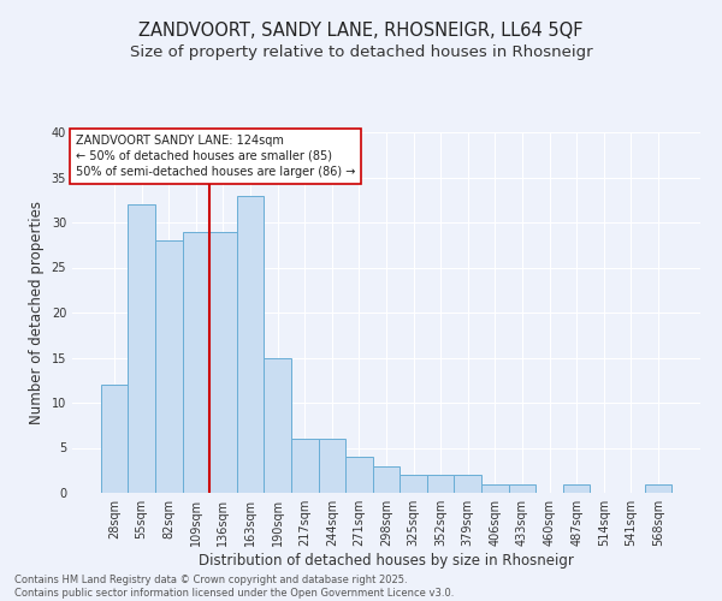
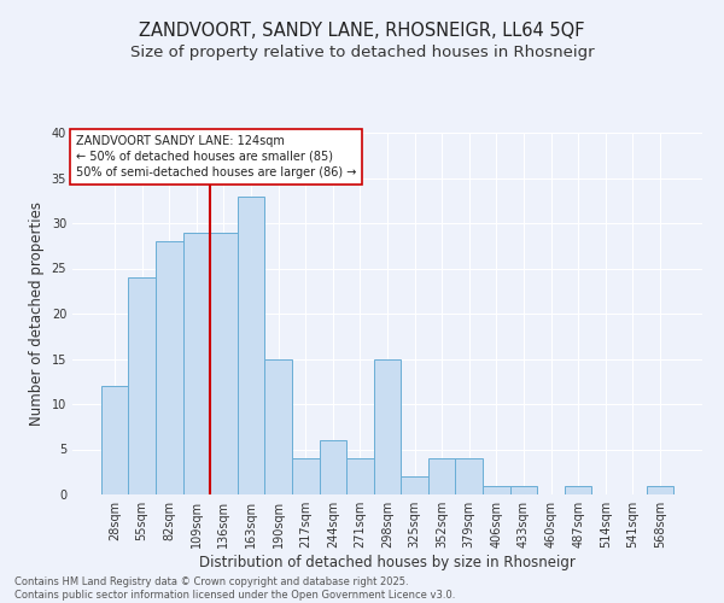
55sqm: 32 -> 24
217sqm: 6 -> 4
298sqm: 3 -> 15
352sqm: 2 -> 4
379sqm: 2 -> 4
